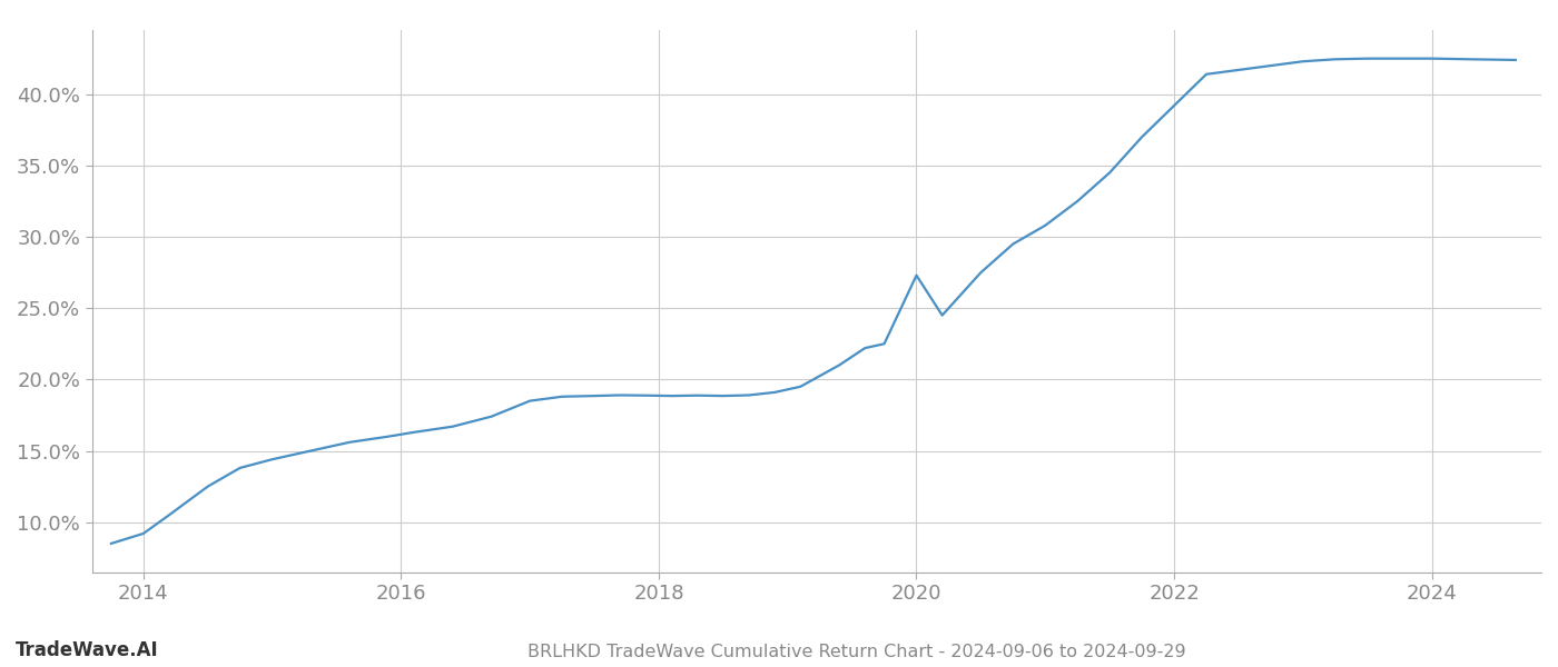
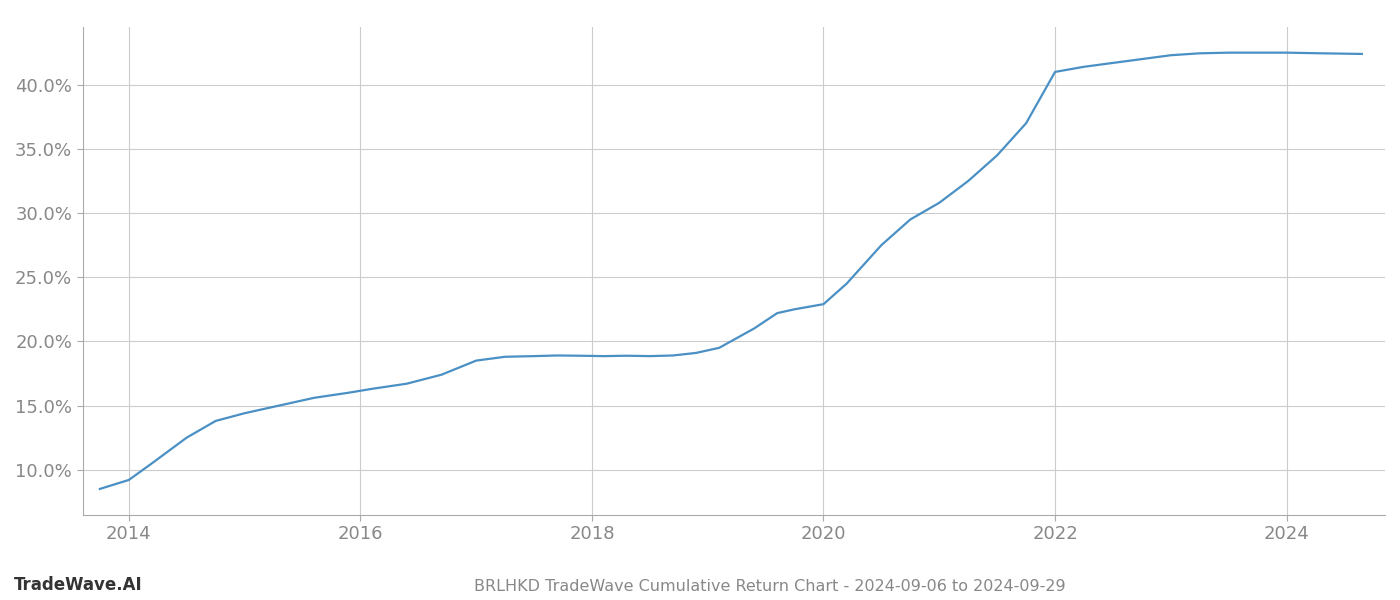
2020: 27.3% -> 22.9%
2022: 39.2% -> 41.0%
